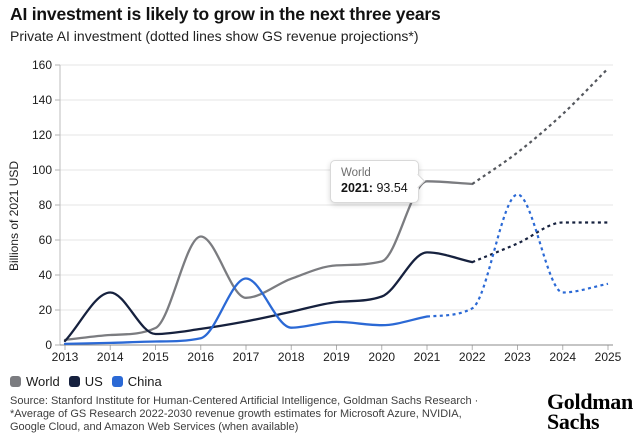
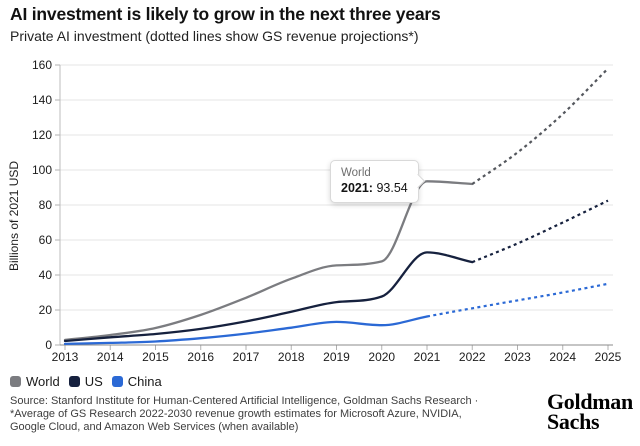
US/2014: 30 -> 4
World/2016: 62 -> 17
China/2017: 38 -> 6
China/2023: 86 -> 26
US/2025: 70 -> 82
